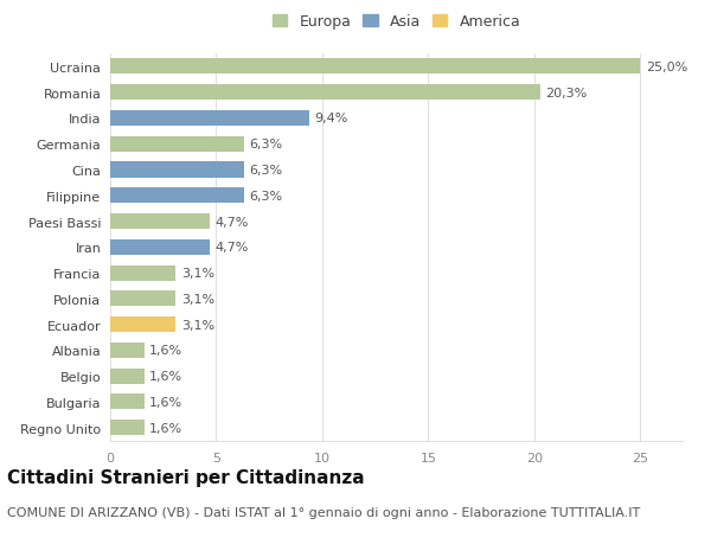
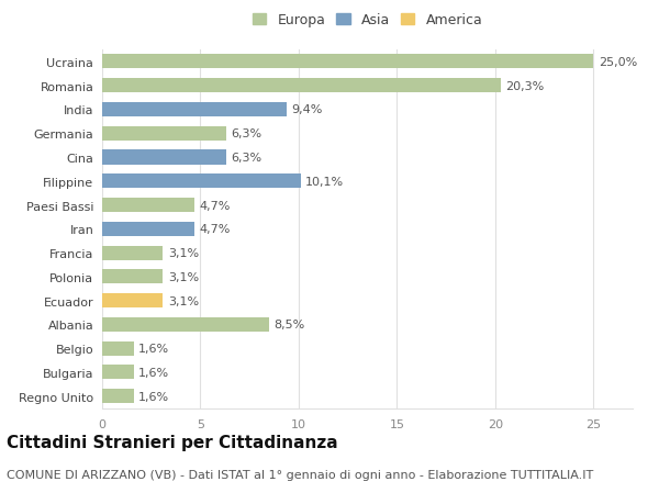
Filippine: 6,3% -> 10,1%
Albania: 1,6% -> 8,5%
